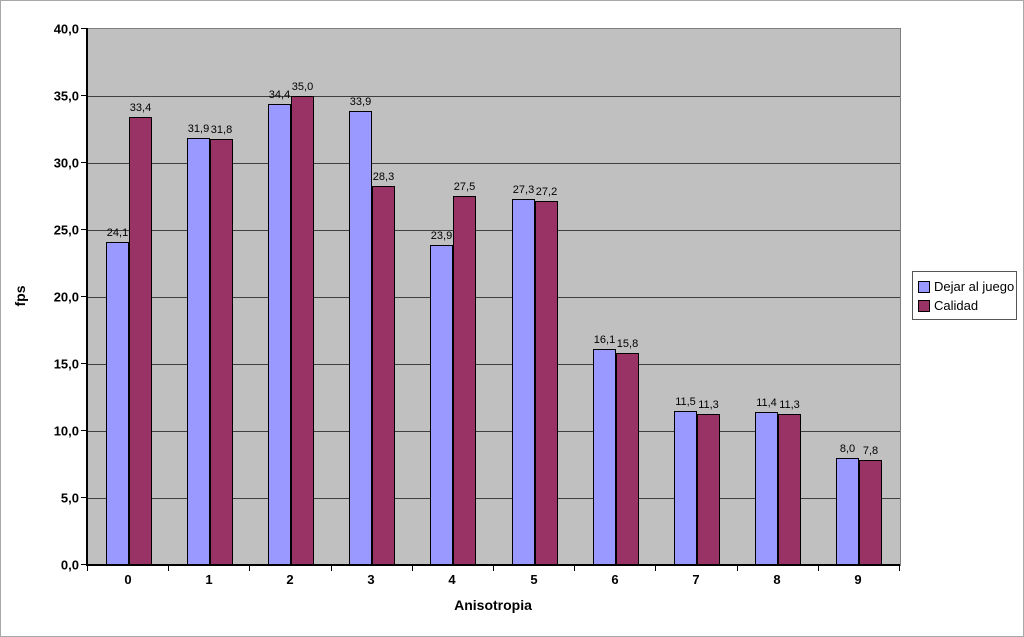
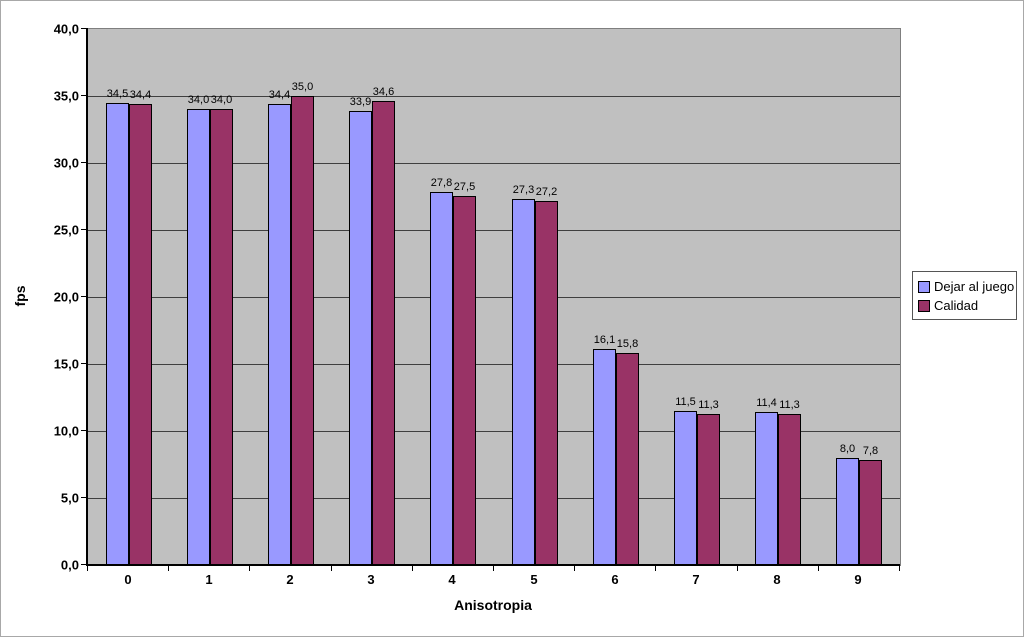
Dejar al juego/0: 24,1 -> 34,5
Calidad/0: 33,4 -> 34,4
Dejar al juego/1: 31,9 -> 34,0
Calidad/1: 31,8 -> 34,0
Calidad/3: 28,3 -> 34,6
Dejar al juego/4: 23,9 -> 27,8
